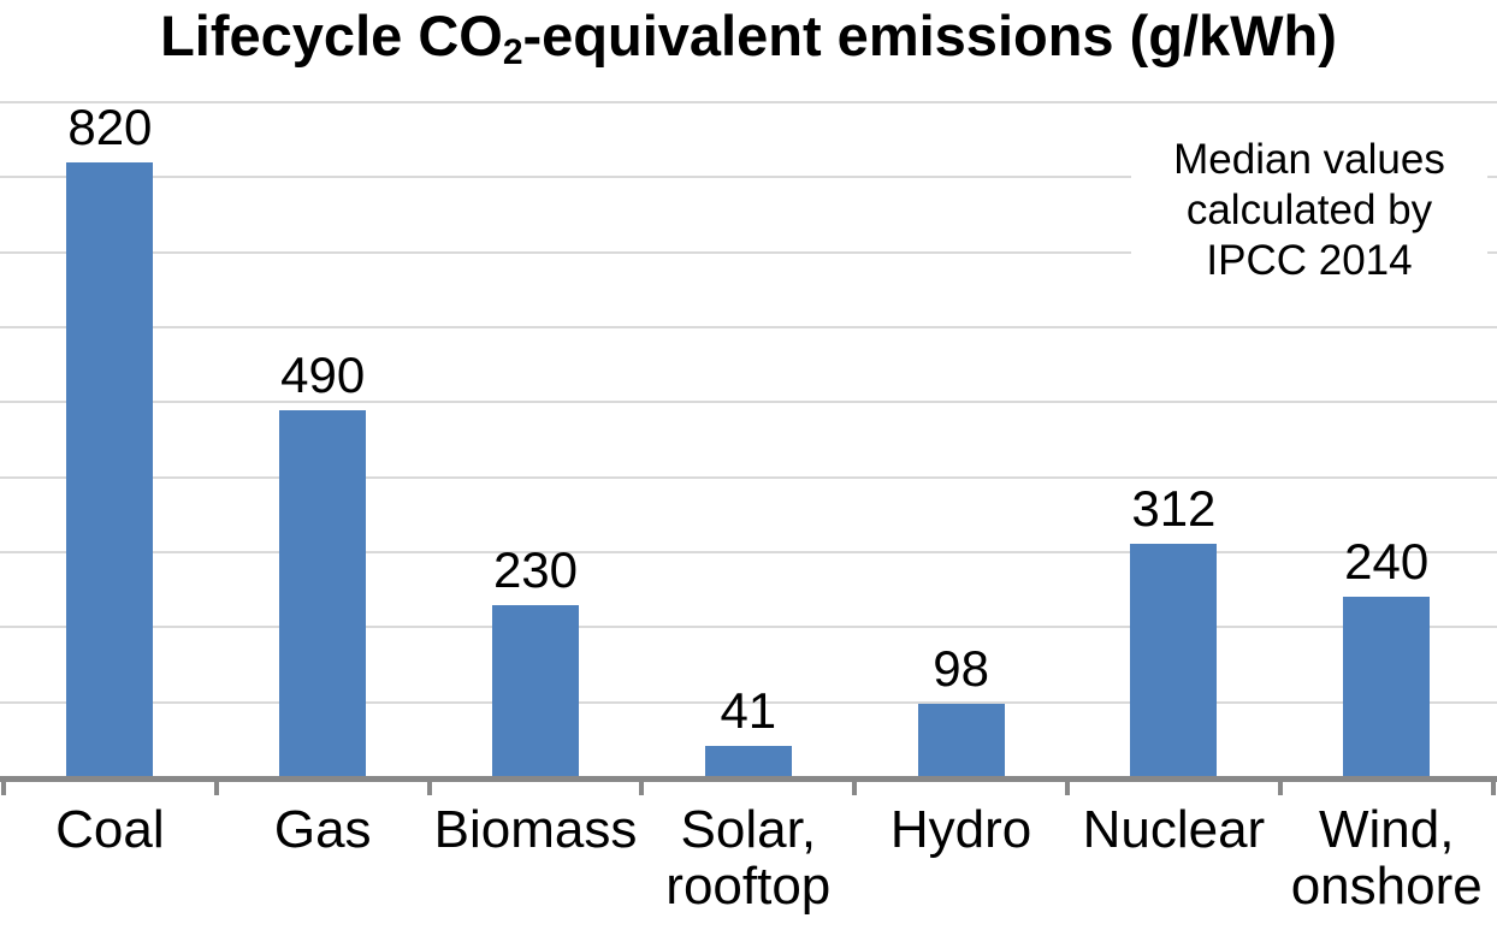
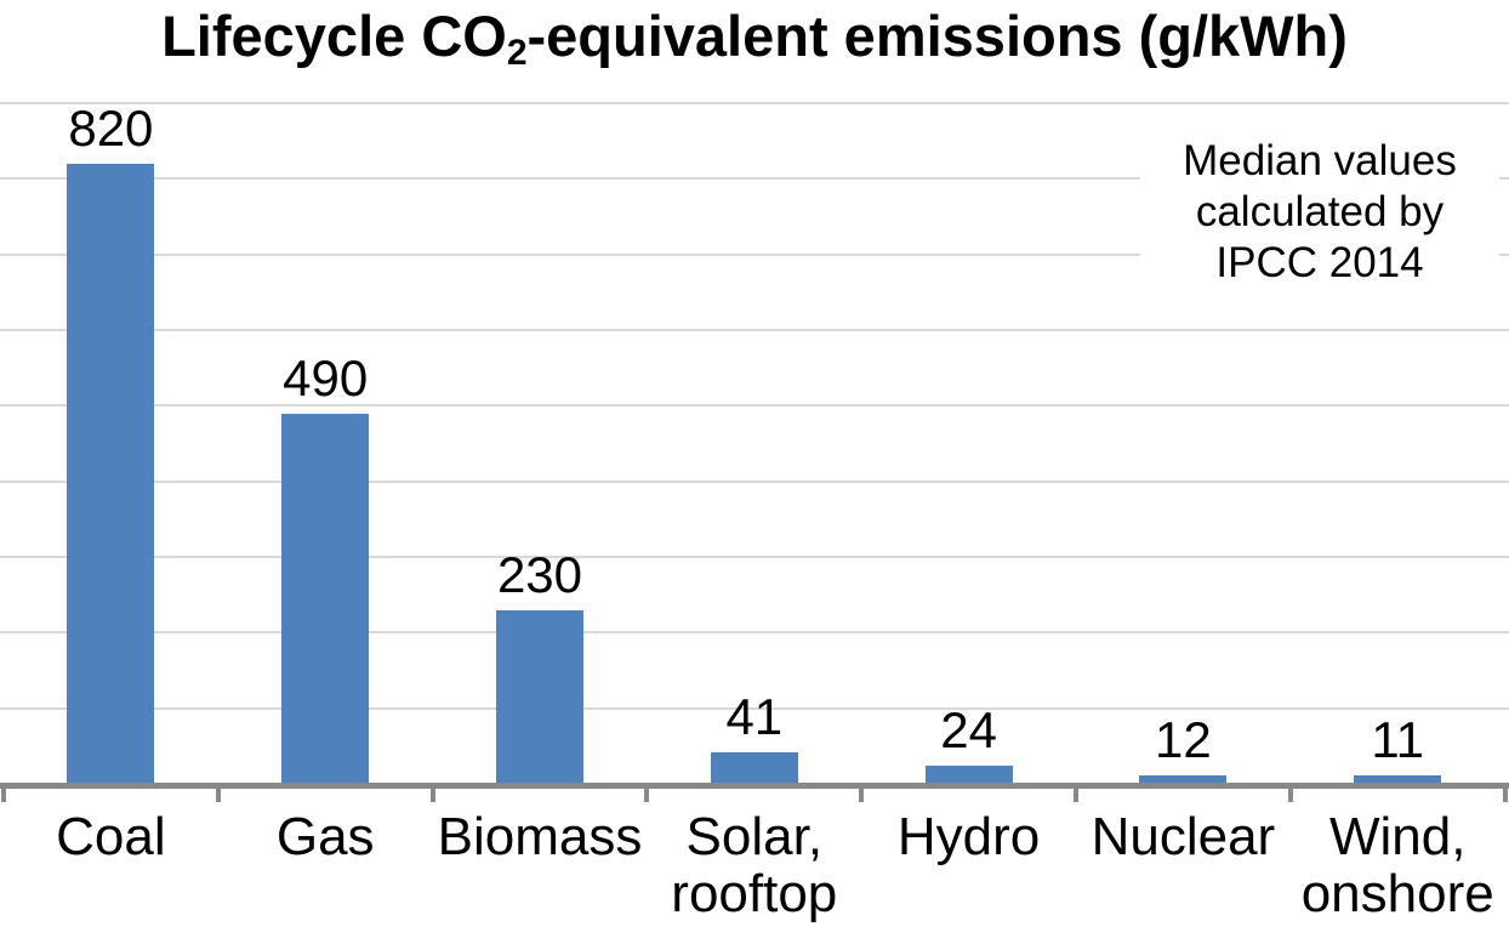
Hydro: 98 -> 24
Nuclear: 312 -> 12
Wind, onshore: 240 -> 11
